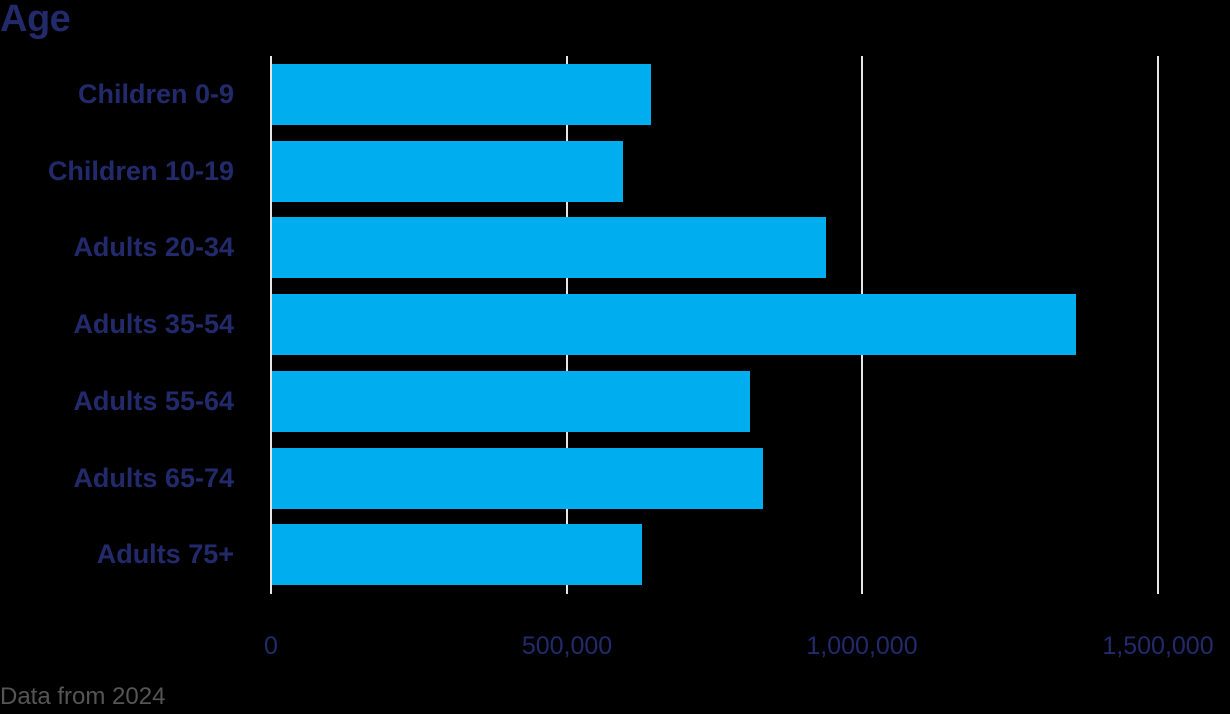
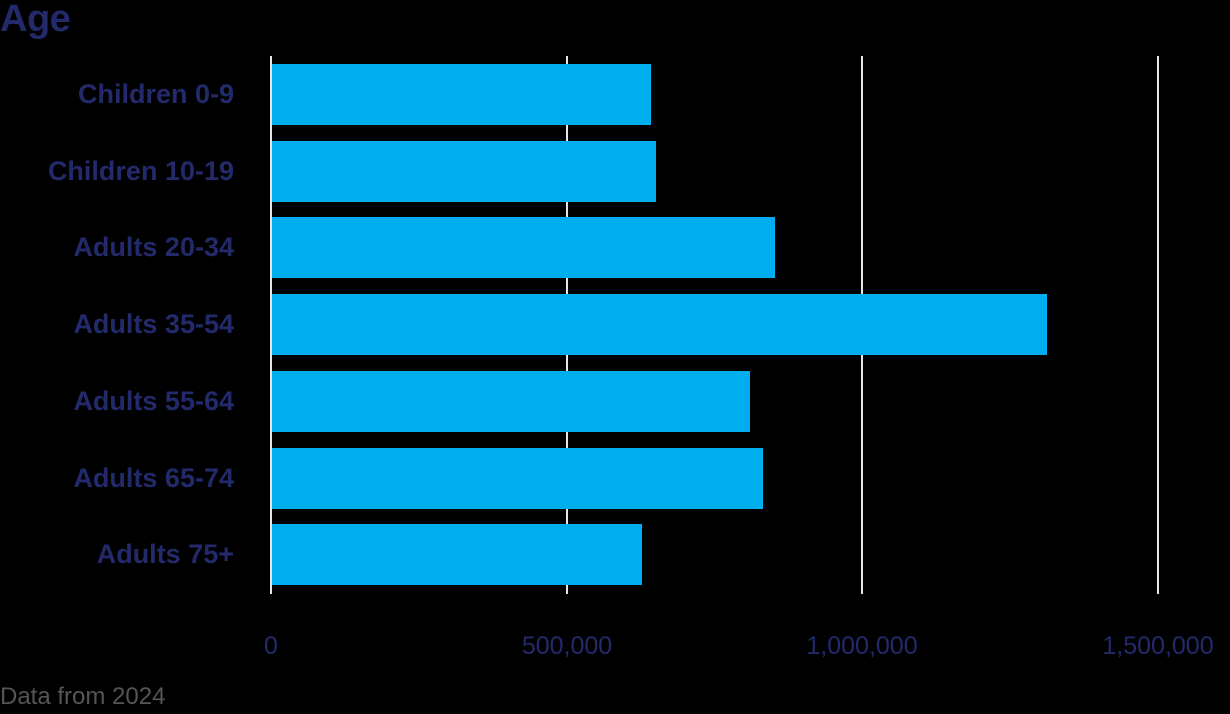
Children 10-19: 590000 -> 650000
Adults 20-34: 940000 -> 850000
Adults 35-54: 1360000 -> 1310000
